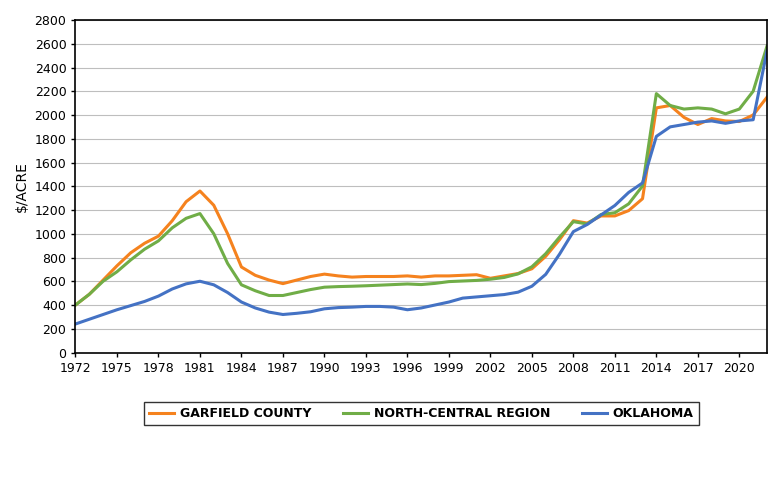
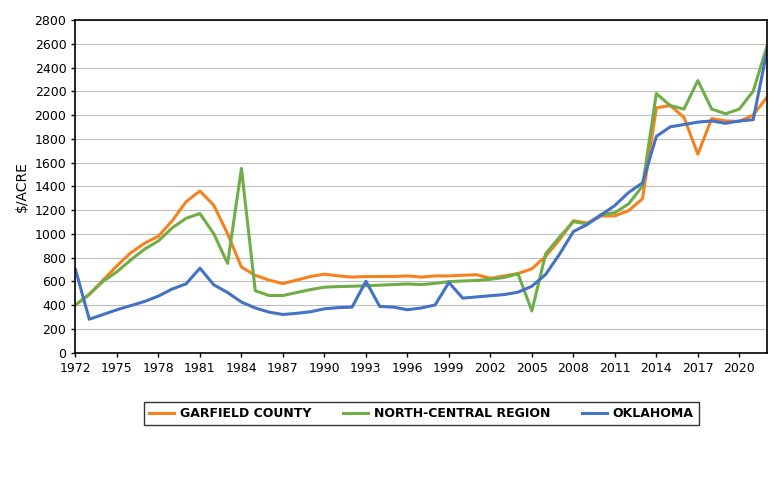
OKLAHOMA/1972: 240 -> 700
OKLAHOMA/1981: 600 -> 710
NORTH-CENTRAL REGION/1984: 570 -> 1550
OKLAHOMA/1993: 390 -> 600
OKLAHOMA/1999: 420 -> 590
NORTH-CENTRAL REGION/2005: 720 -> 350
GARFIELD COUNTY/2017: 1920 -> 1670
NORTH-CENTRAL REGION/2017: 2060 -> 2290
